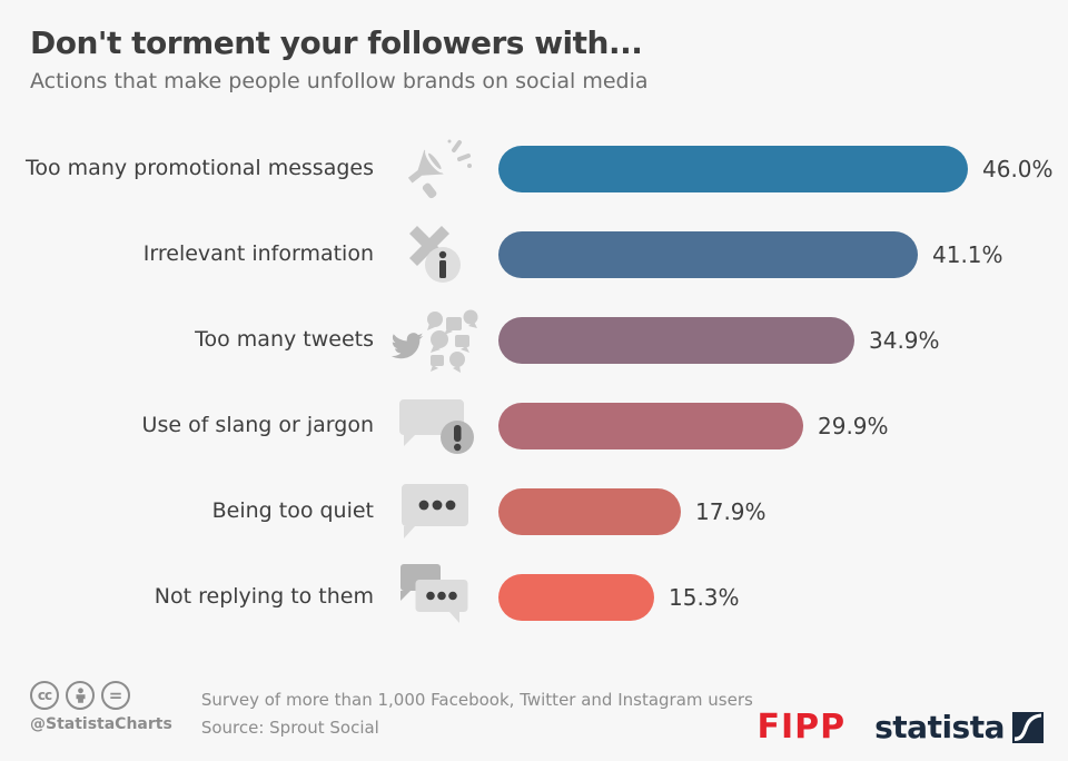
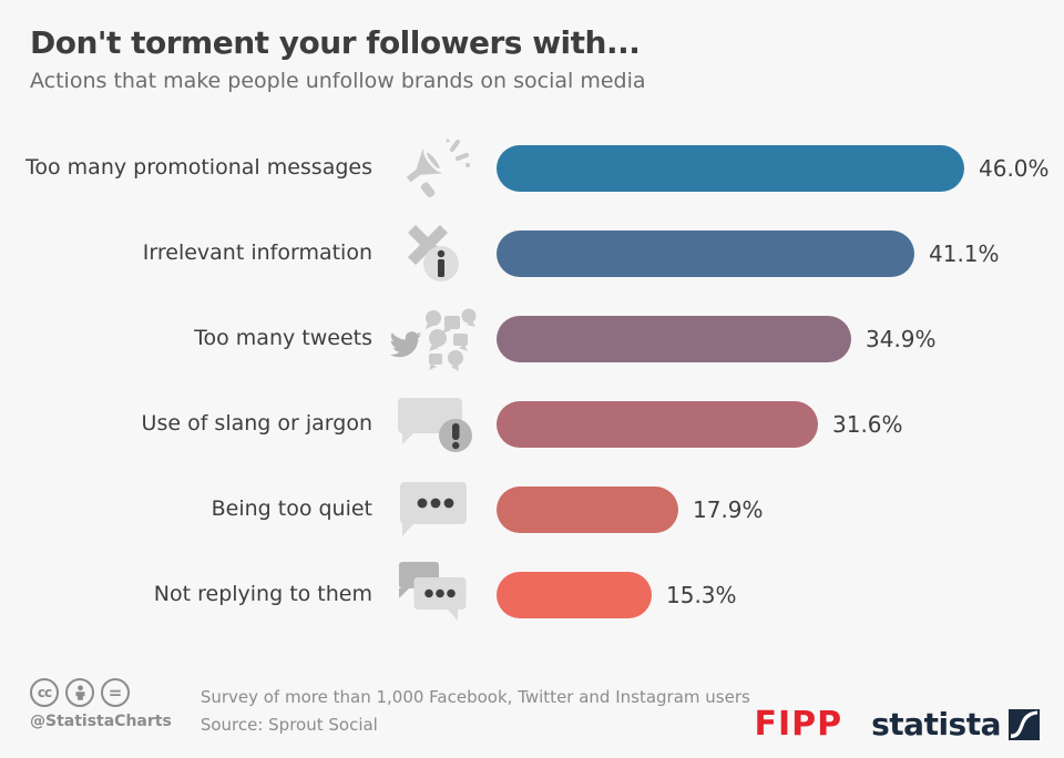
Use of slang or jargon: 29.9% -> 31.6%
